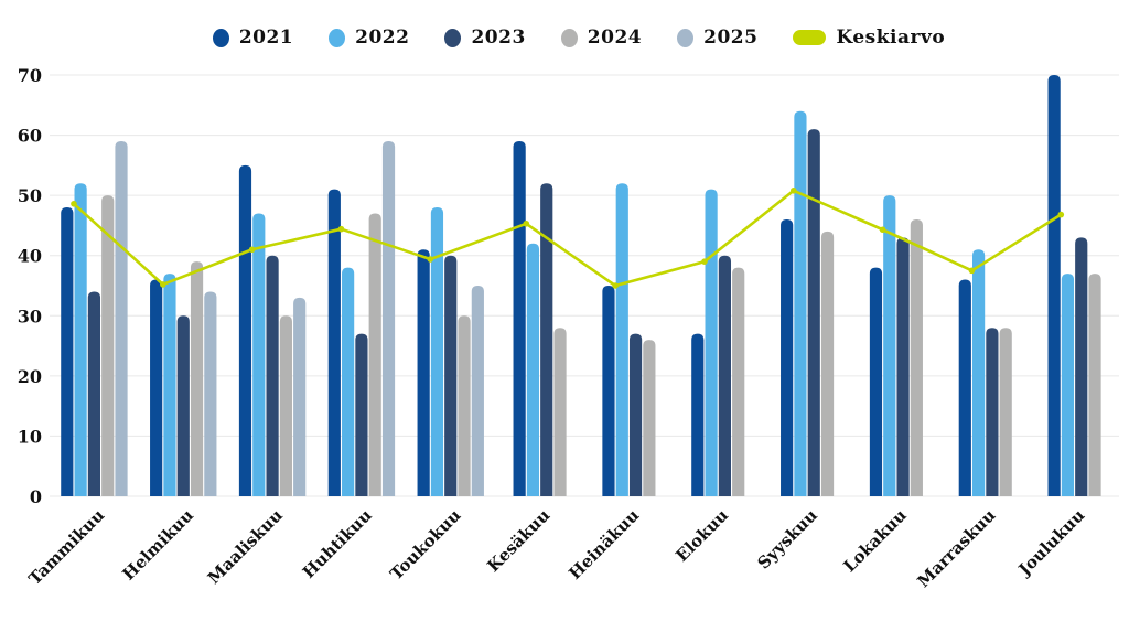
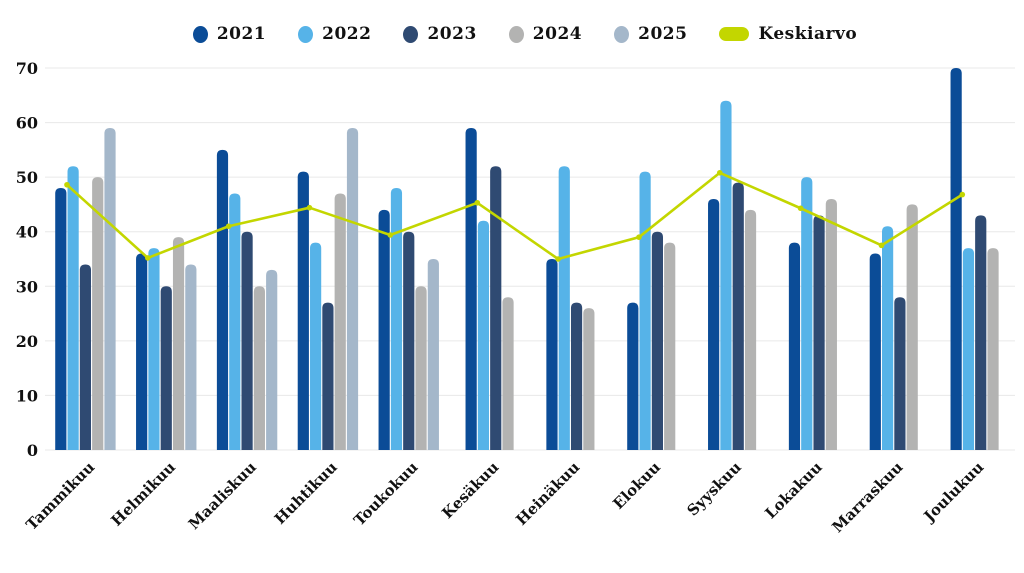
2021/Toukokuu: 41 -> 44
2023/Syyskuu: 61 -> 49
2024/Marraskuu: 28 -> 45
